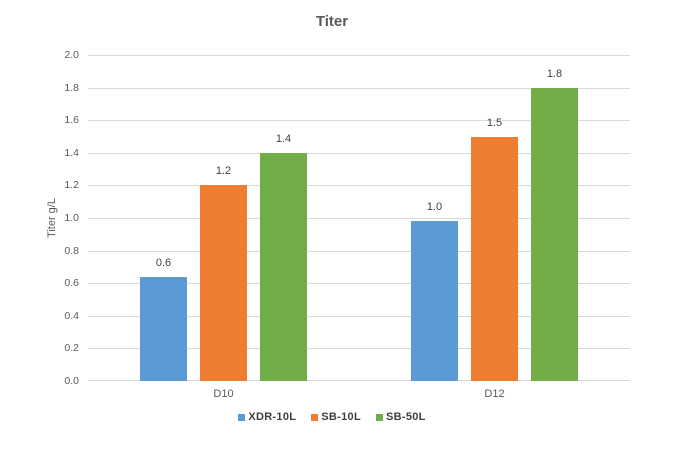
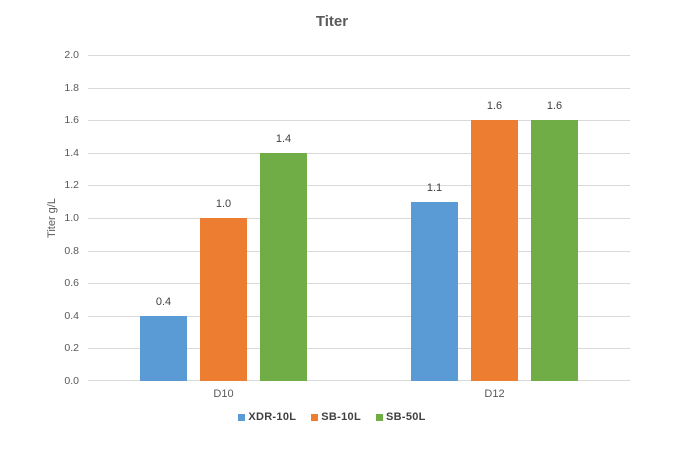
XDR-10L/D10: 0.6 -> 0.4
SB-10L/D10: 1.2 -> 1.0
XDR-10L/D12: 1.0 -> 1.1
SB-10L/D12: 1.5 -> 1.6
SB-50L/D12: 1.8 -> 1.6
